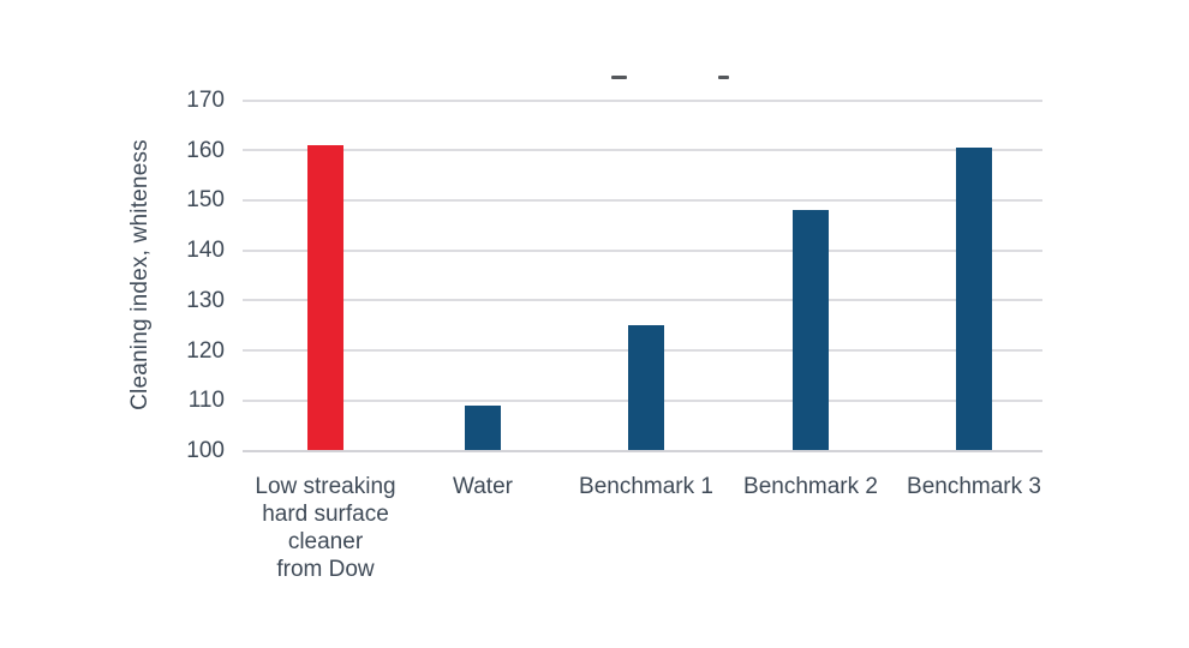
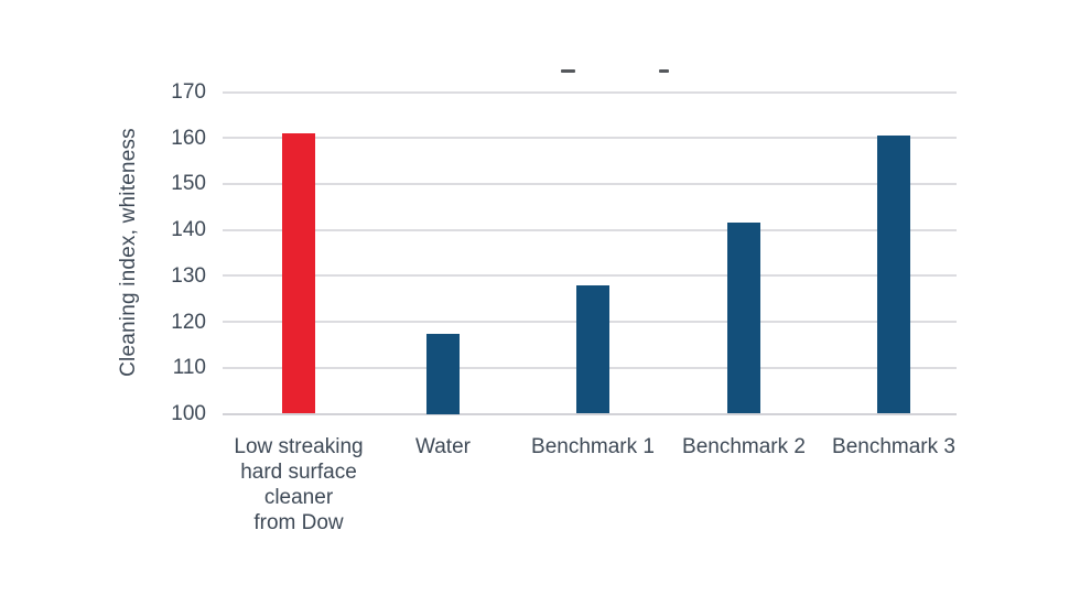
Water: 109 -> 118
Benchmark 1: 125 -> 128
Benchmark 2: 148 -> 142
